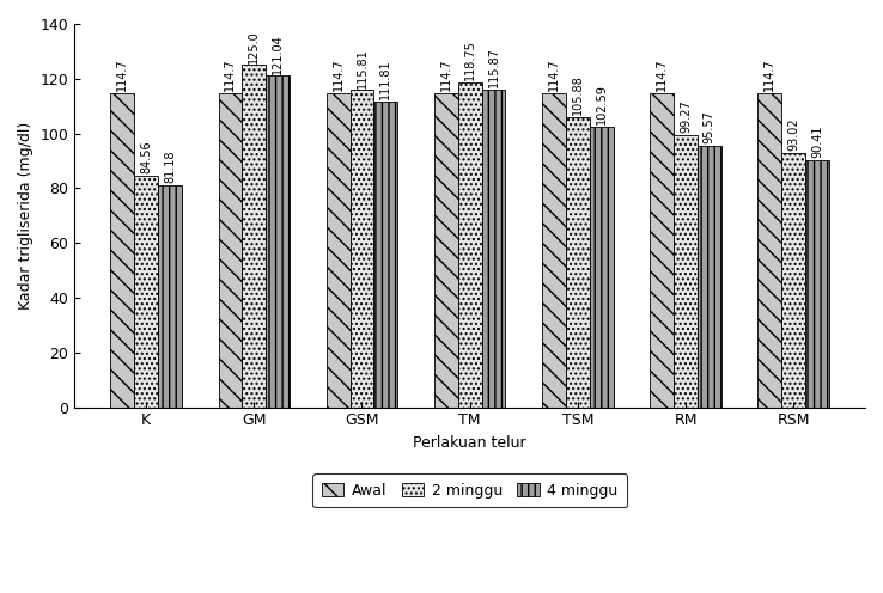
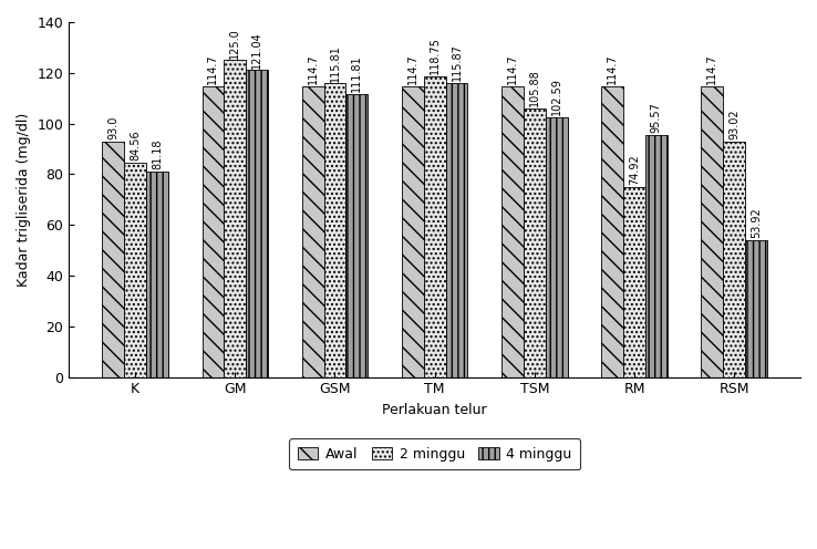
Awal/K: 114.7 -> 93.0
2 minggu/RM: 99.27 -> 74.92
4 minggu/RSM: 90.41 -> 53.92
